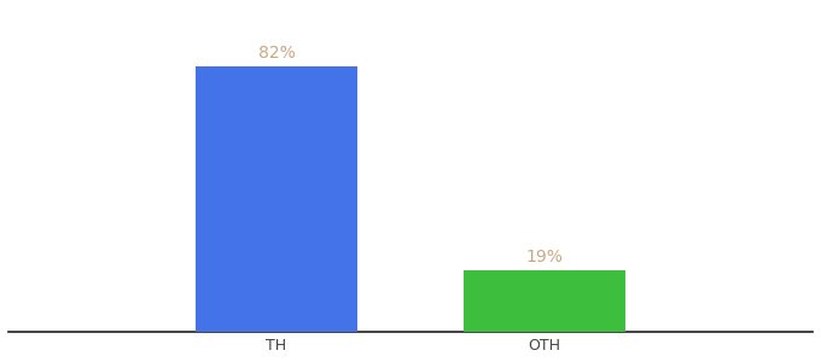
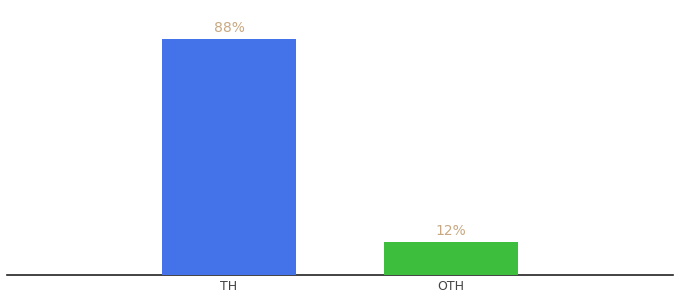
TH: 82% -> 88%
OTH: 19% -> 12%
